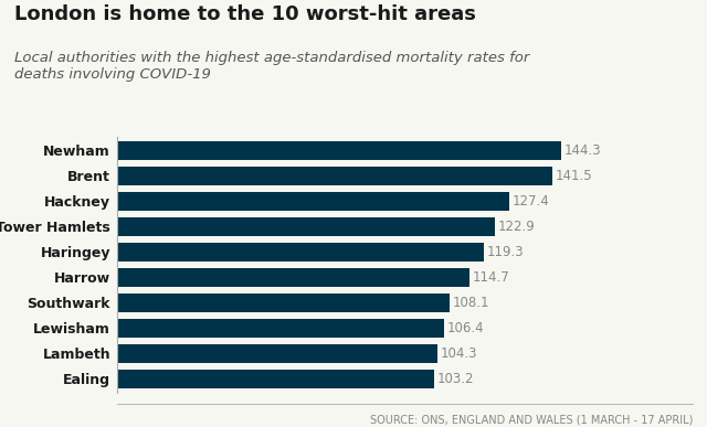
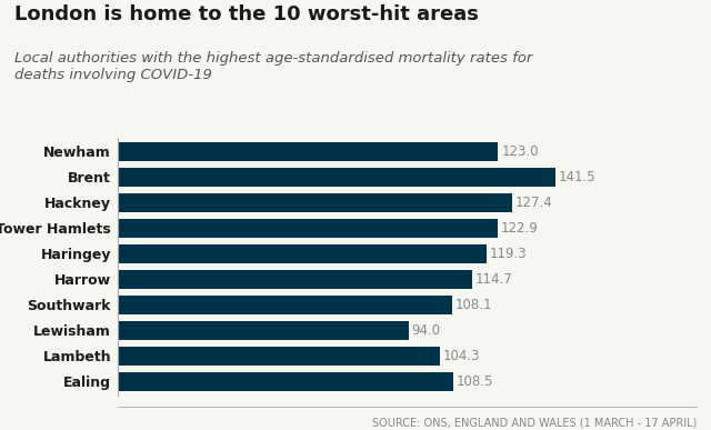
Newham: 144.3 -> 123.0
Lewisham: 106.4 -> 94.0
Ealing: 103.2 -> 108.5
